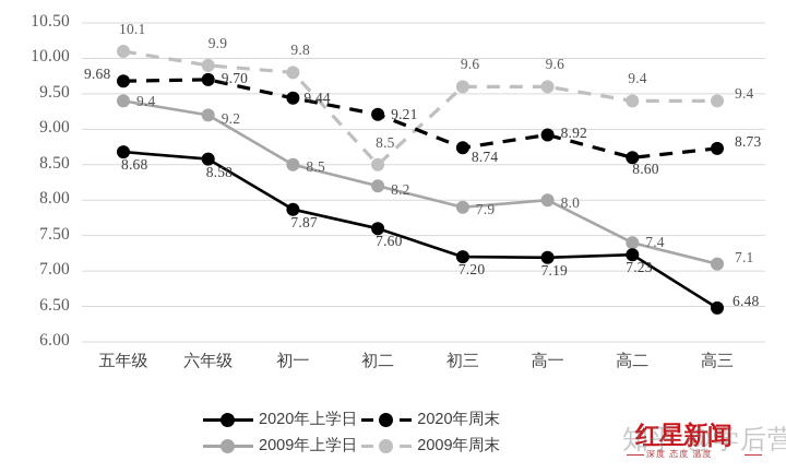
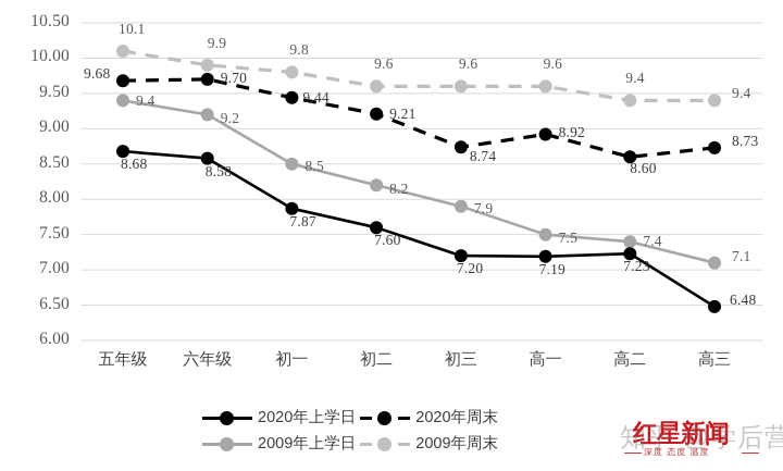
2009年周末/初二: 8.5 -> 9.6
2009年上学日/高一: 8.0 -> 7.5
